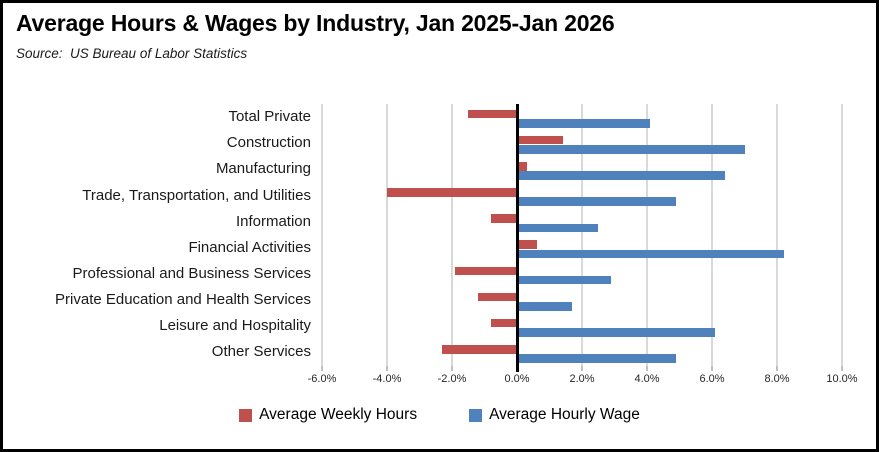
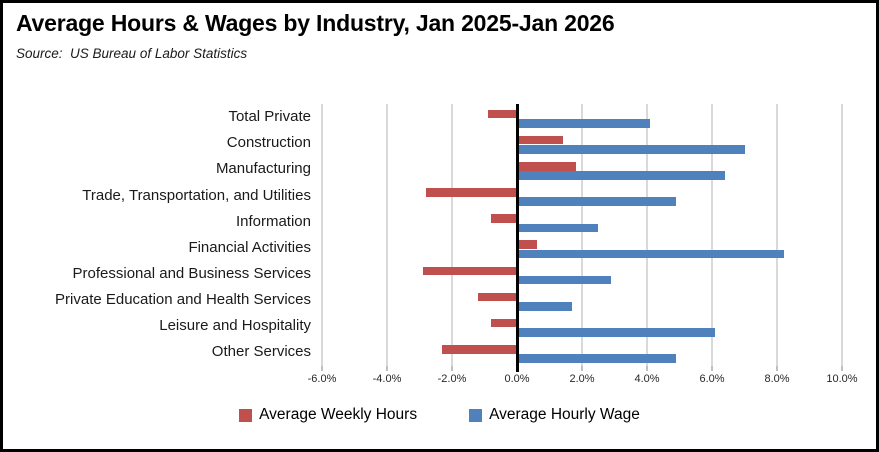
Average Weekly Hours/Total Private: -1.5% -> -0.9%
Average Weekly Hours/Manufacturing: 0.3% -> 1.8%
Average Weekly Hours/Trade, Transportation, and Utilities: -4.0% -> -2.8%
Average Weekly Hours/Professional and Business Services: -1.9% -> -2.9%
